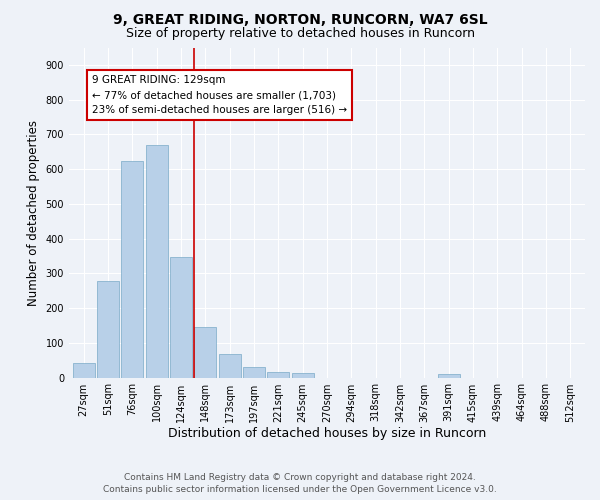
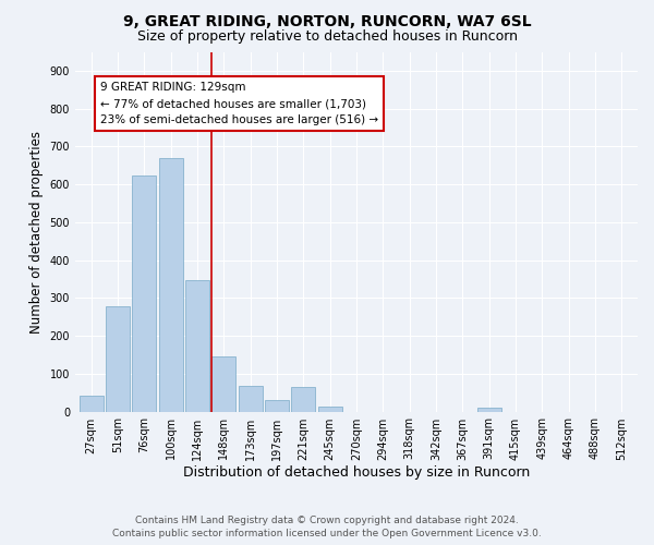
221sqm: 17 -> 65
